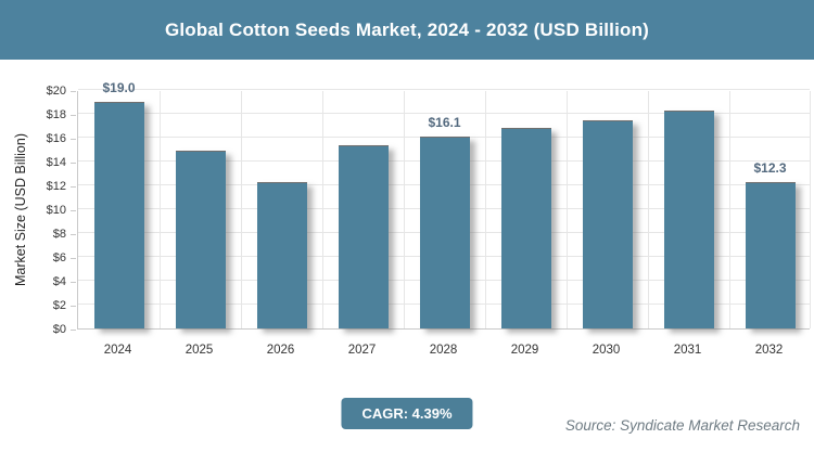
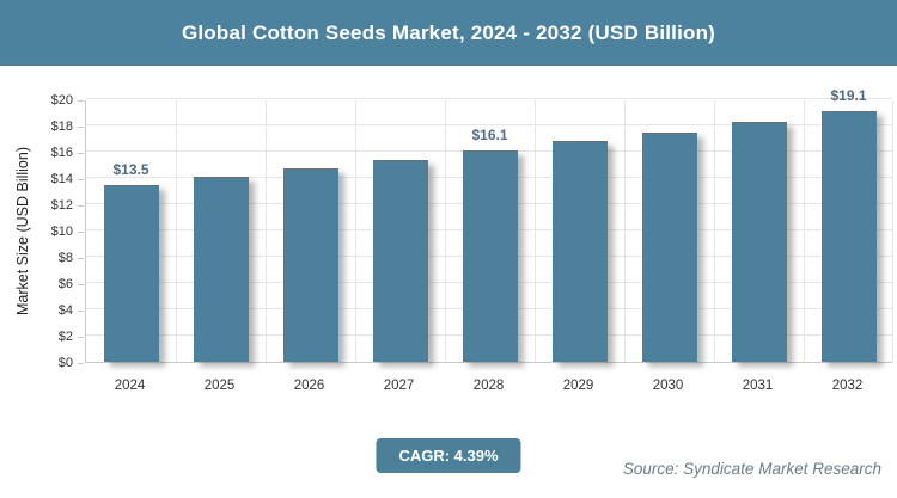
2024: $19.0 -> $13.5
2025: $14.9 -> $14.1
2026: $12.3 -> $14.7
2032: $12.3 -> $19.1
